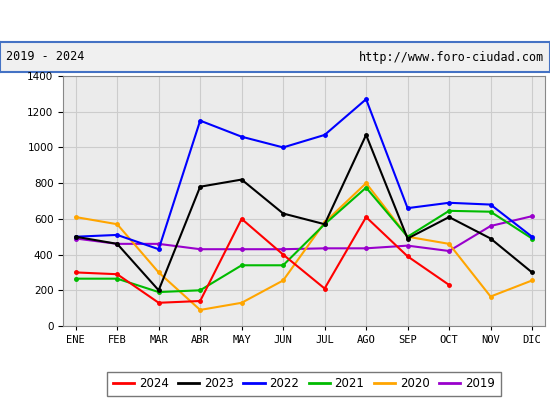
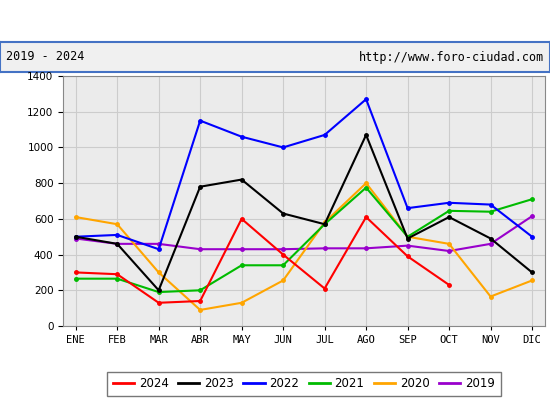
2019/NOV: 560 -> 460
2021/DIC: 490 -> 710
